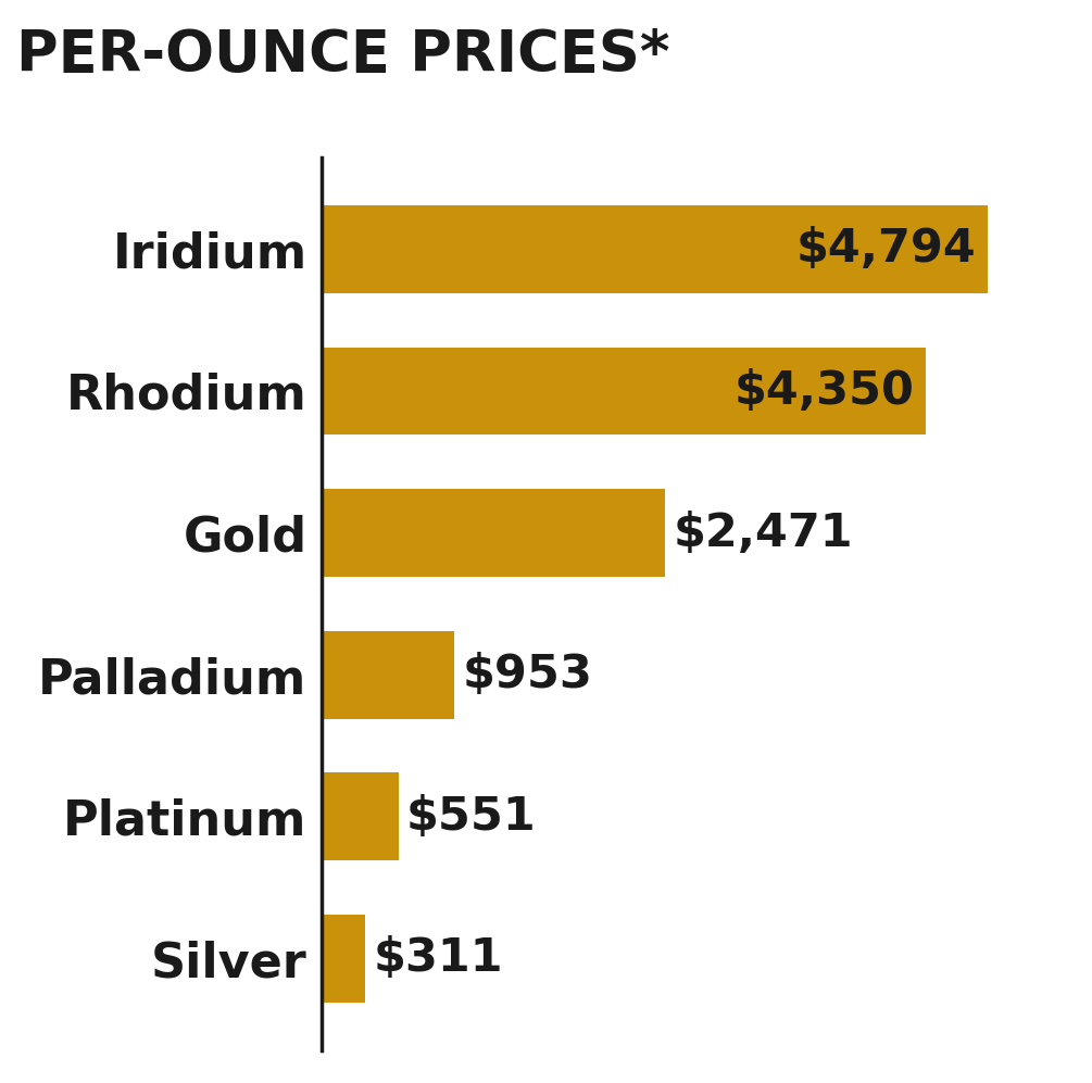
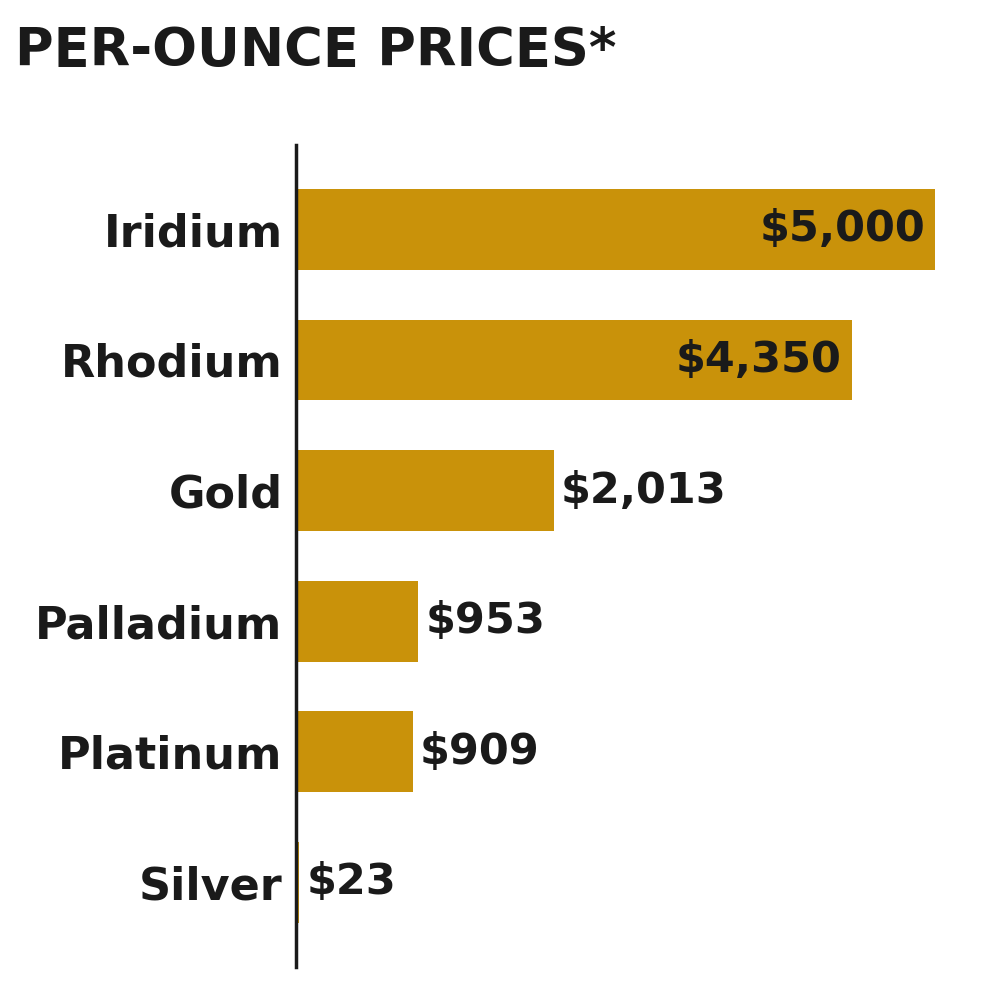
Iridium: $4,794 -> $5,000
Gold: $2,471 -> $2,013
Platinum: $551 -> $909
Silver: $311 -> $23
